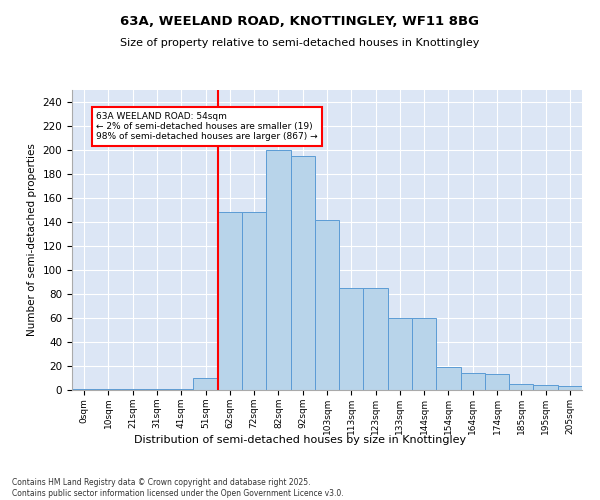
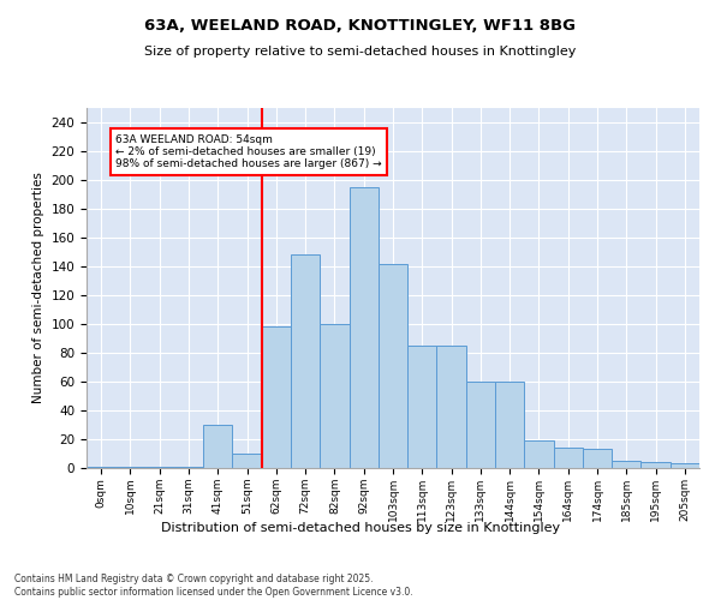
41sqm: 1 -> 30
62sqm: 148 -> 98
82sqm: 200 -> 100
